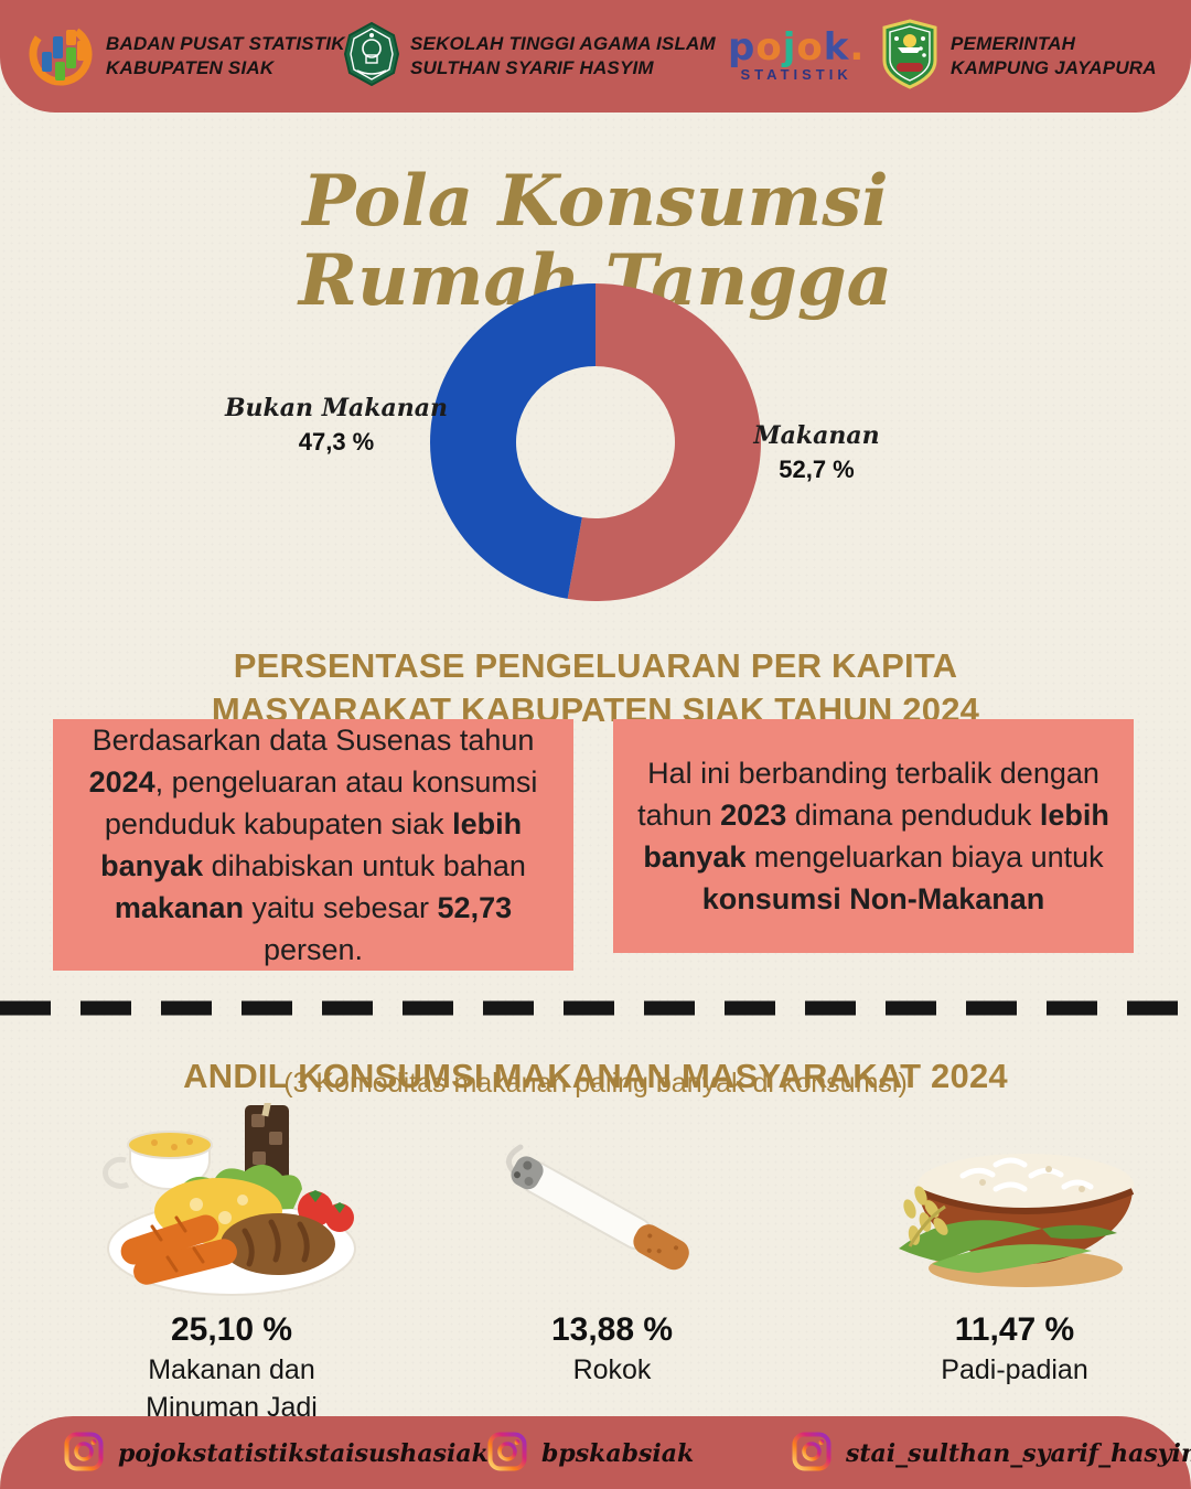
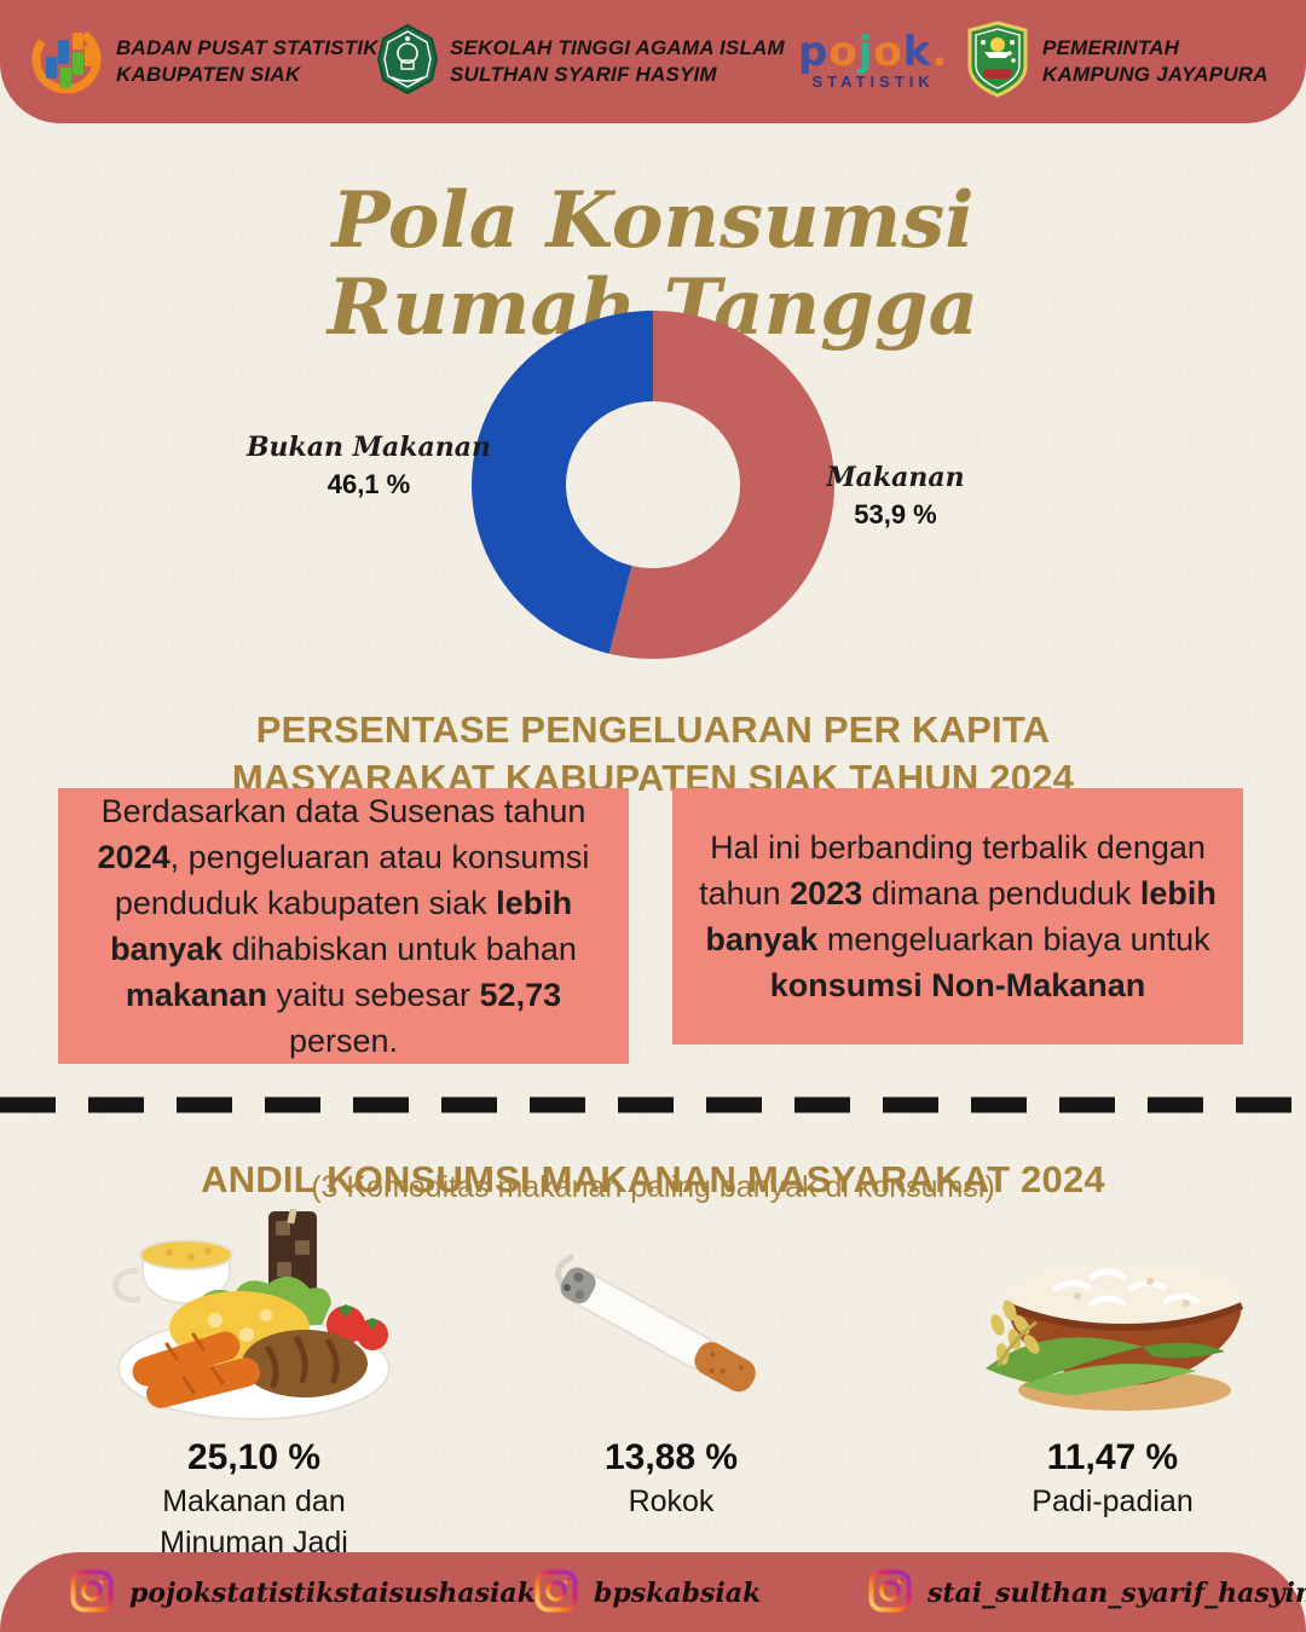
Makanan: 52,7 -> 53,9
Bukan Makanan: 47,3 -> 46,1
